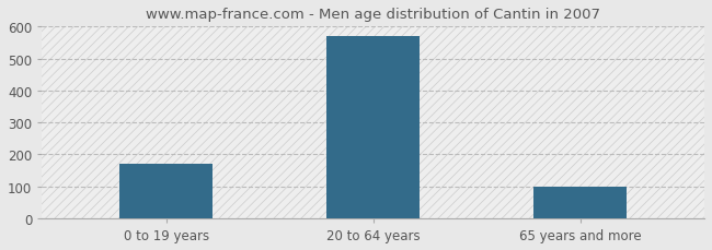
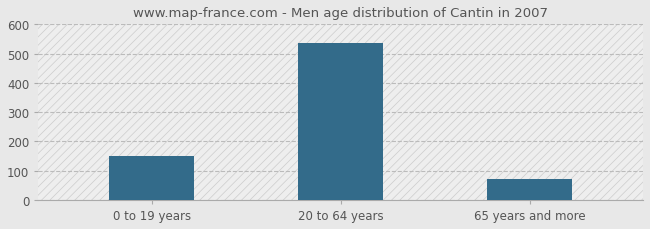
0 to 19 years: 170 -> 150
20 to 64 years: 570 -> 537
65 years and more: 100 -> 73
